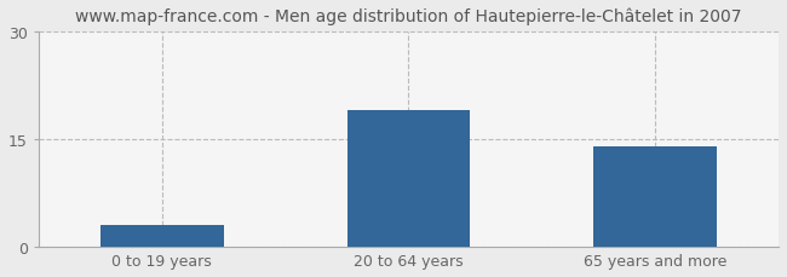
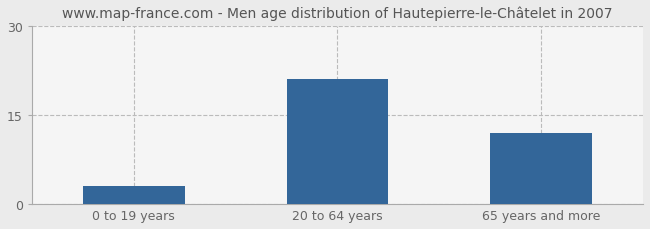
20 to 64 years: 19 -> 21
65 years and more: 14 -> 12
